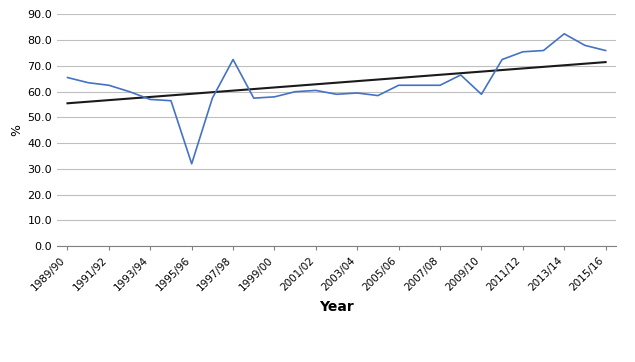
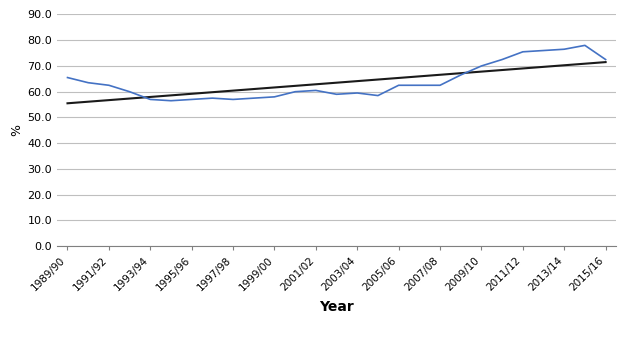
1995/96: 32.0 -> 57.0
1997/98: 72.5 -> 57.0
2009/10: 59.0 -> 70.0
2013/14: 82.5 -> 76.5
2015/16: 76.0 -> 72.5
